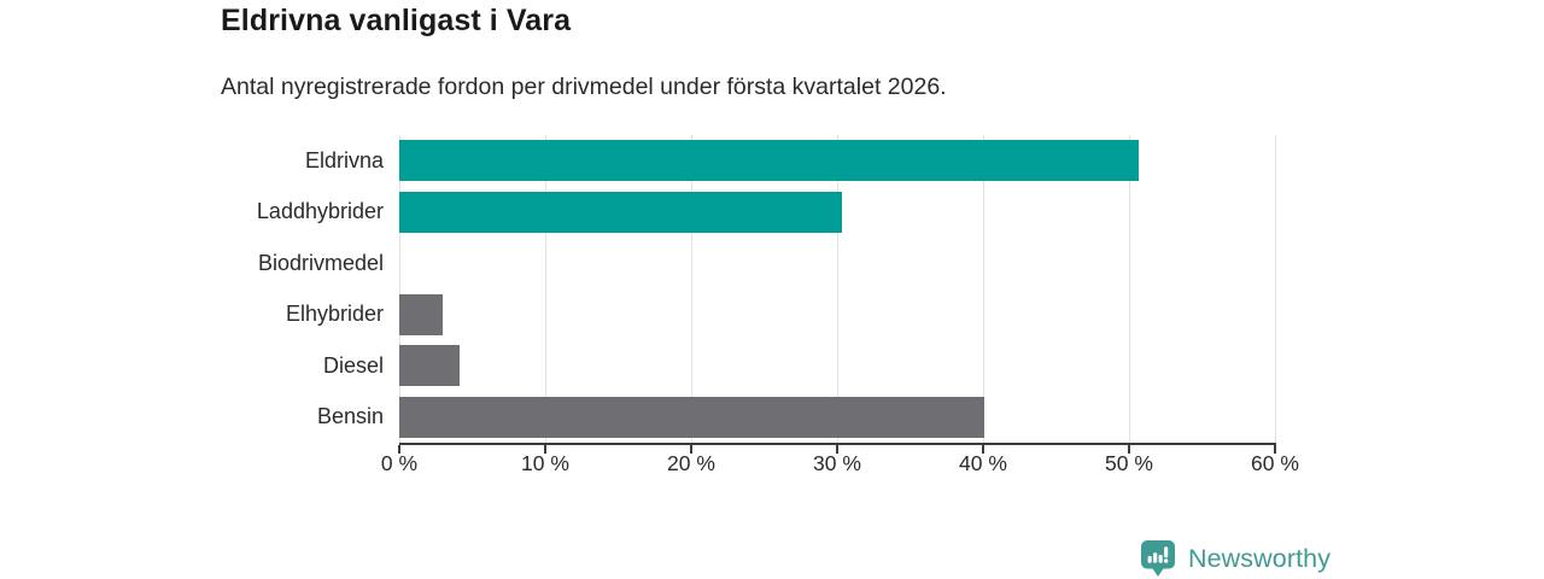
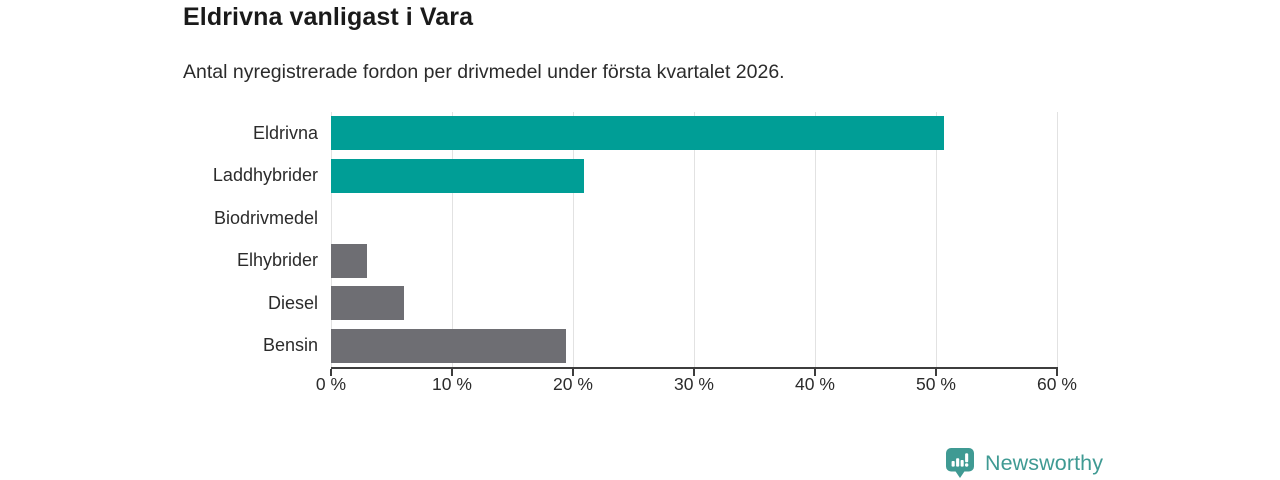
Laddhybrider: 30.3% -> 20.9%
Diesel: 4.1% -> 6.0%
Bensin: 40.1% -> 19.4%
